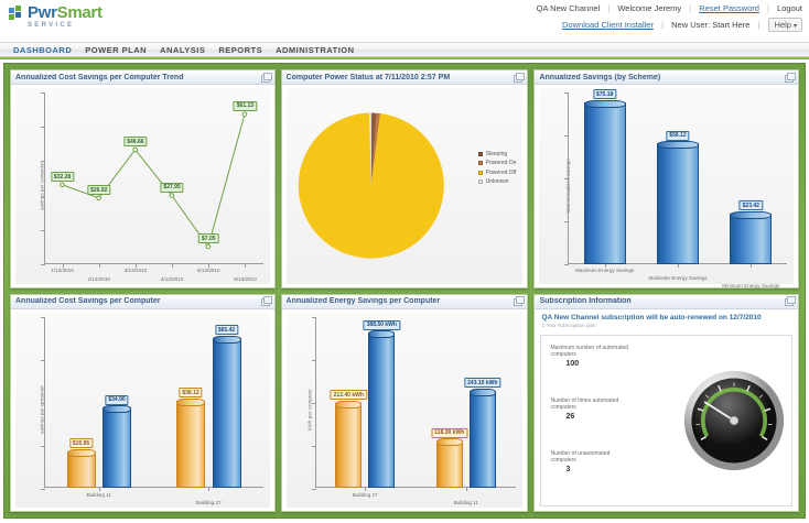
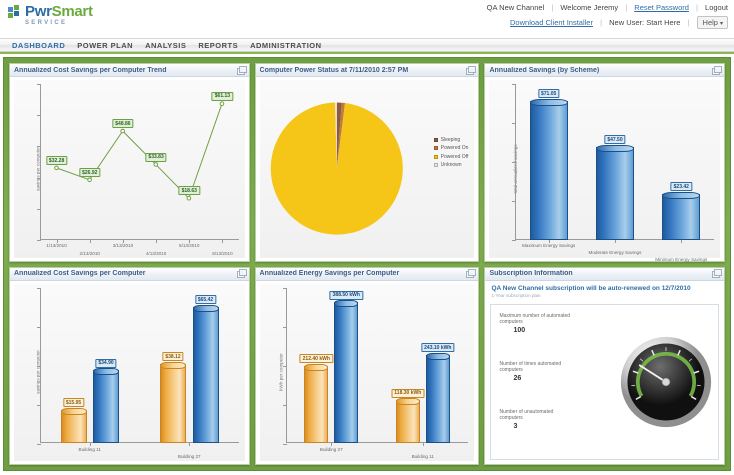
Annualized Cost Savings per Computer Trend/3/13/2010: $46.66 -> $48.86
Annualized Cost Savings per Computer Trend/4/13/2010: $27.95 -> $33.83
Annualized Cost Savings per Computer Trend/5/13/2010: $7.05 -> $18.63
Annualized Savings (by Scheme)/Maximum Energy Savings: $75.18 -> $71.05
Annualized Savings (by Scheme)/Moderate Energy Savings: $56.12 -> $47.50
